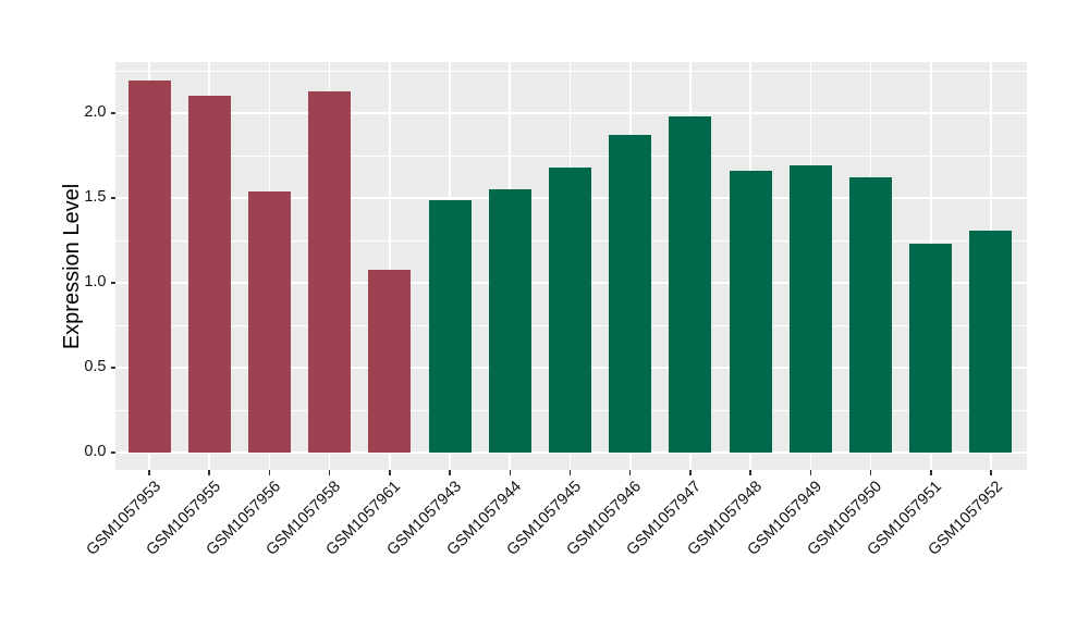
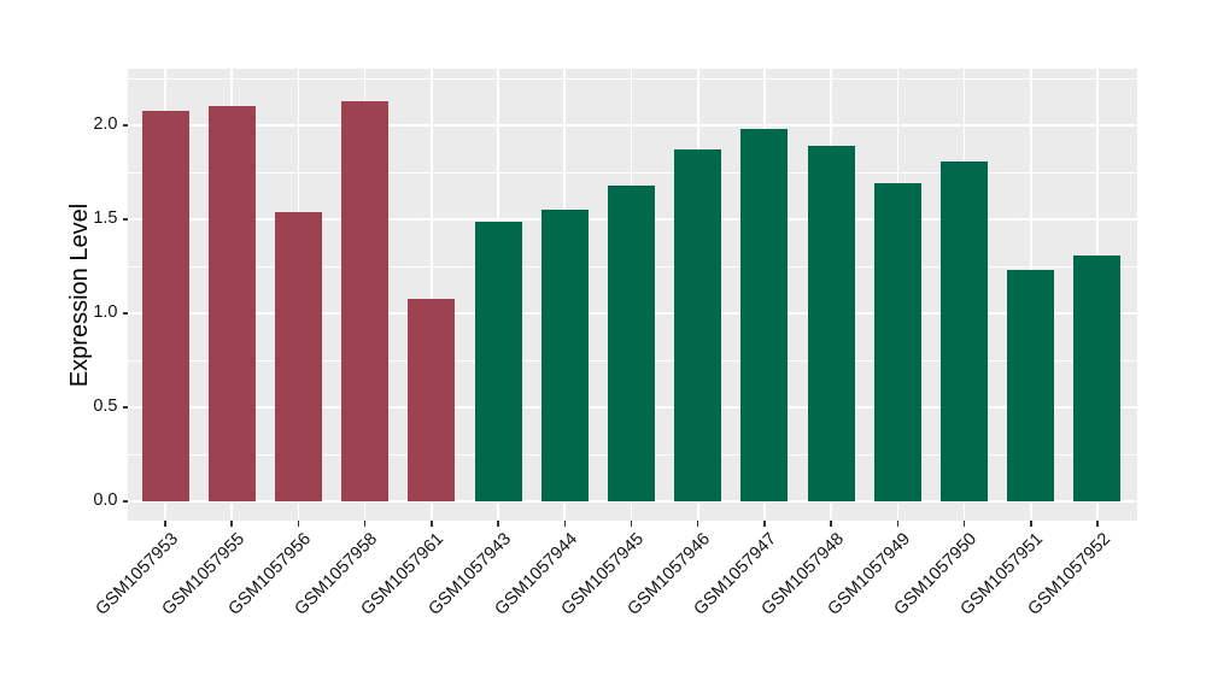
GSM1057953: 2.19 -> 2.08
GSM1057948: 1.66 -> 1.89
GSM1057950: 1.62 -> 1.81
